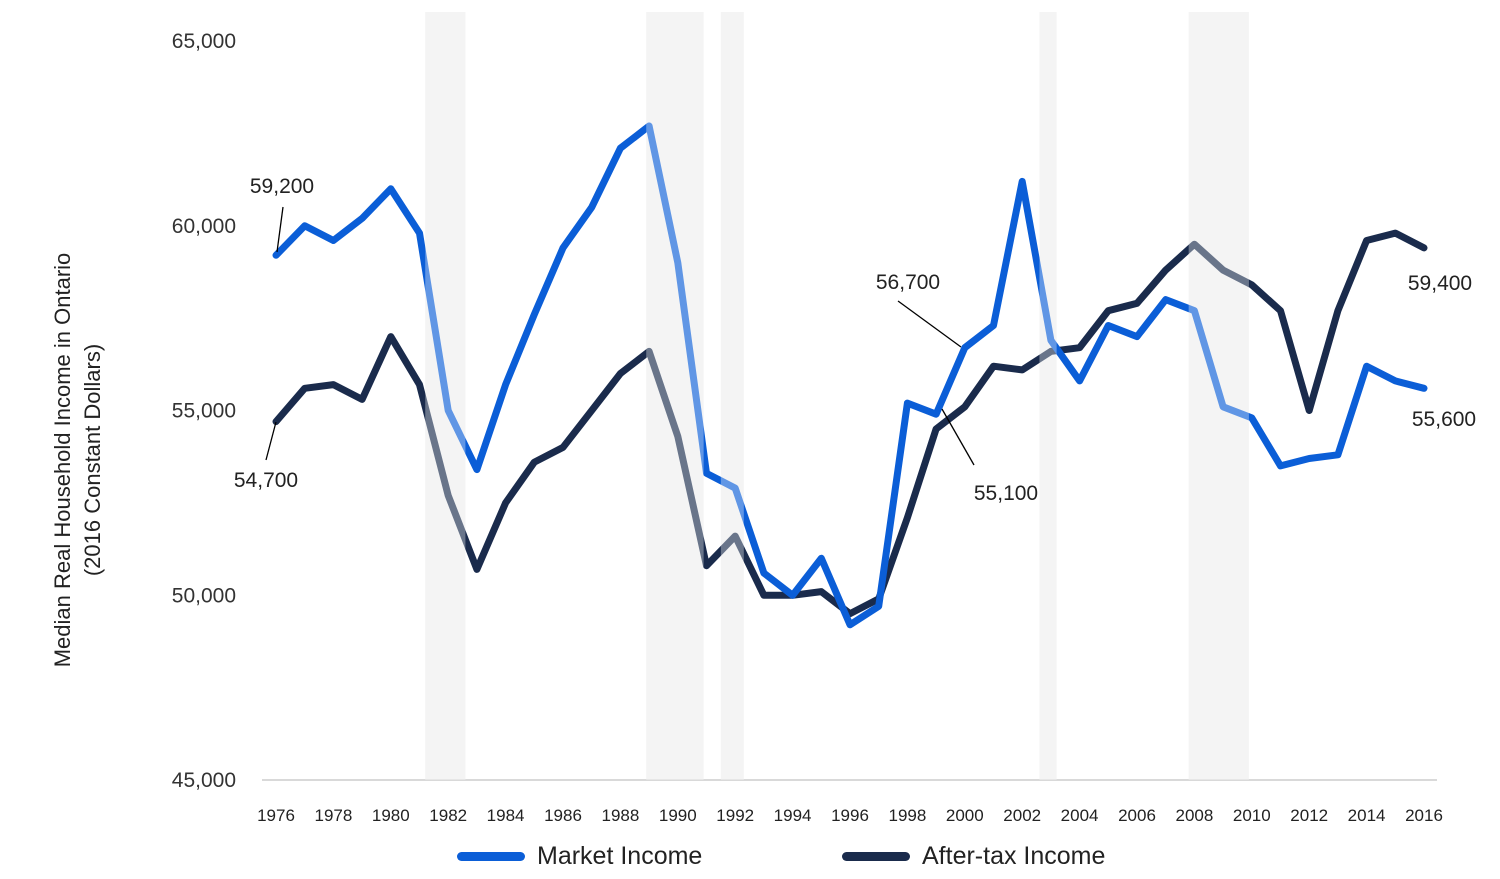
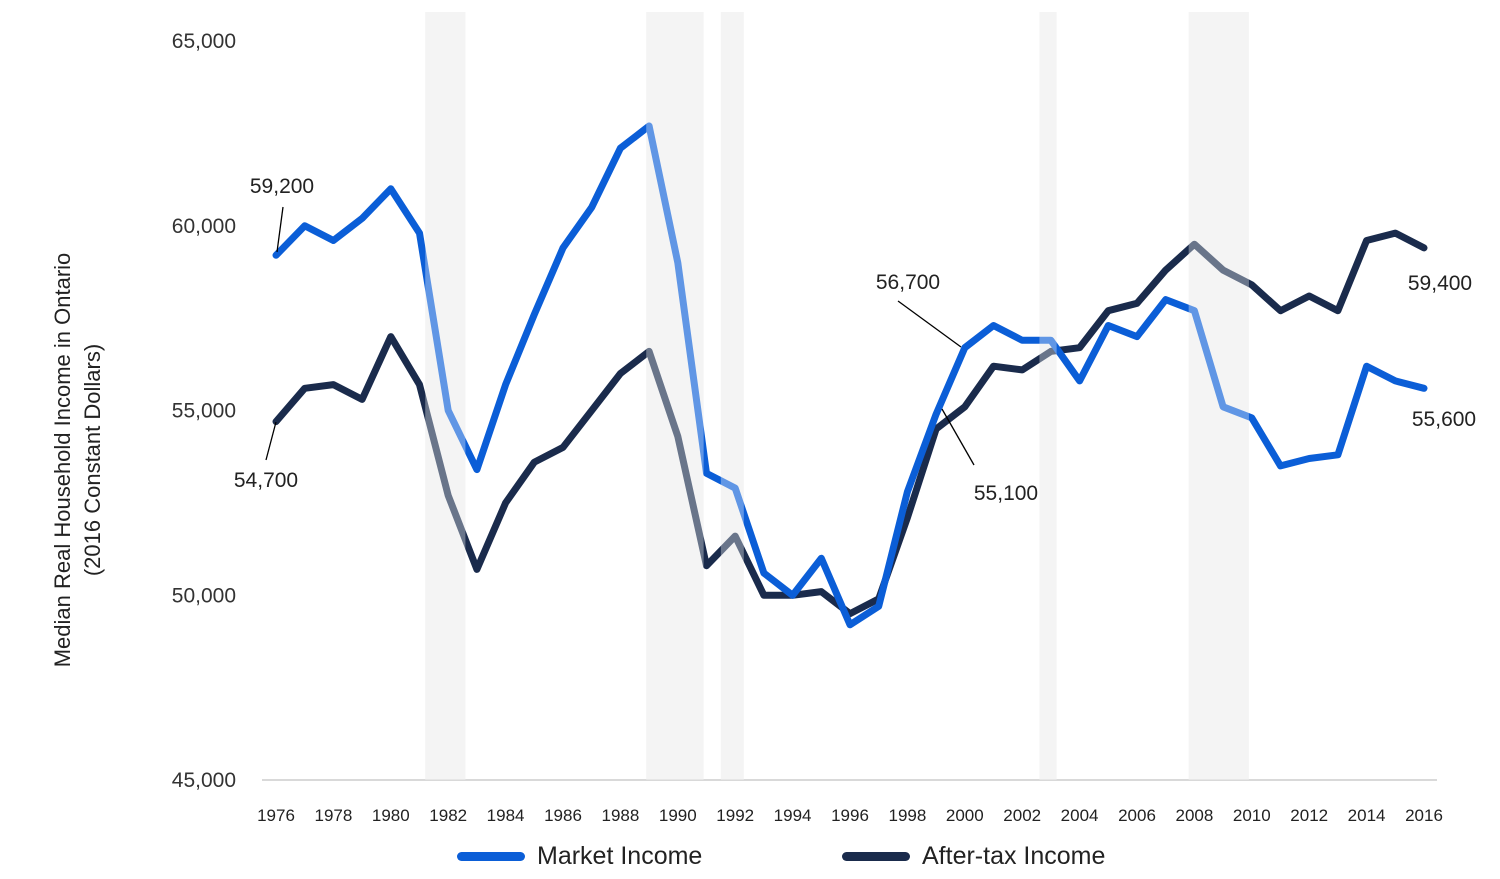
Market Income/1998: 55200 -> 52800
Market Income/2002: 61200 -> 56900
After-tax Income/2012: 55000 -> 58100
